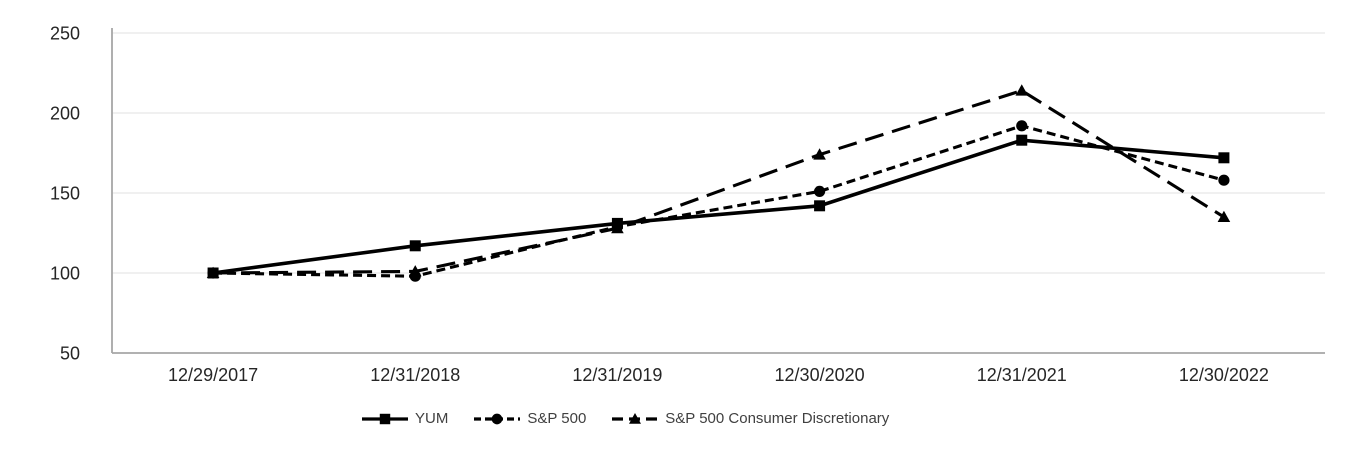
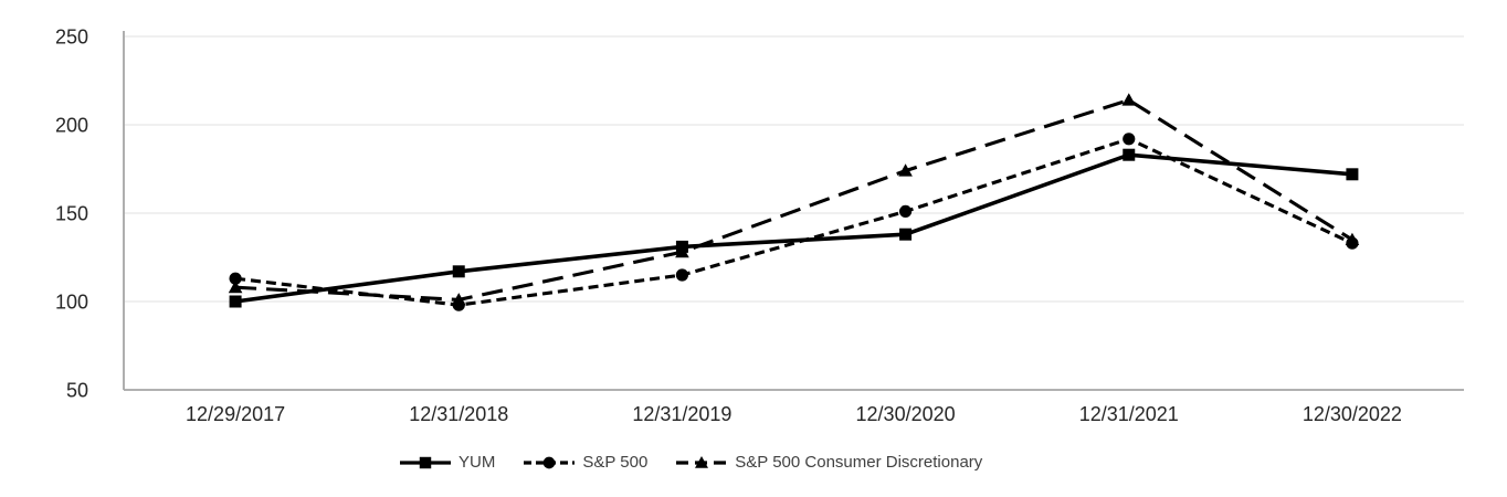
S&P 500/12/29/2017: 100 -> 113
S&P 500 Consumer Discretionary/12/29/2017: 100 -> 108
S&P 500/12/31/2019: 129 -> 115
YUM/12/30/2020: 142 -> 138
S&P 500/12/30/2022: 158 -> 133
